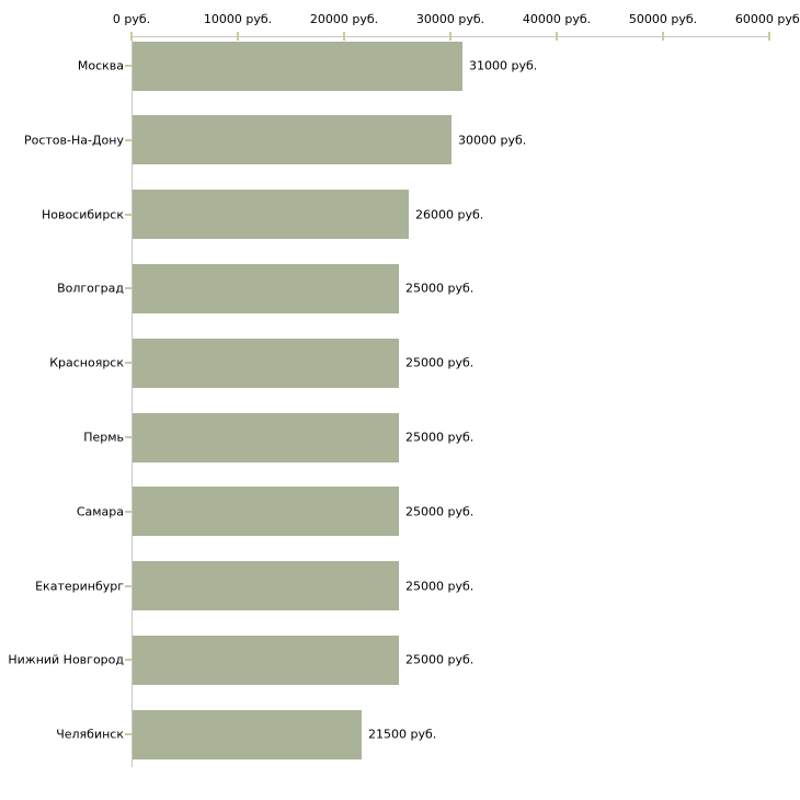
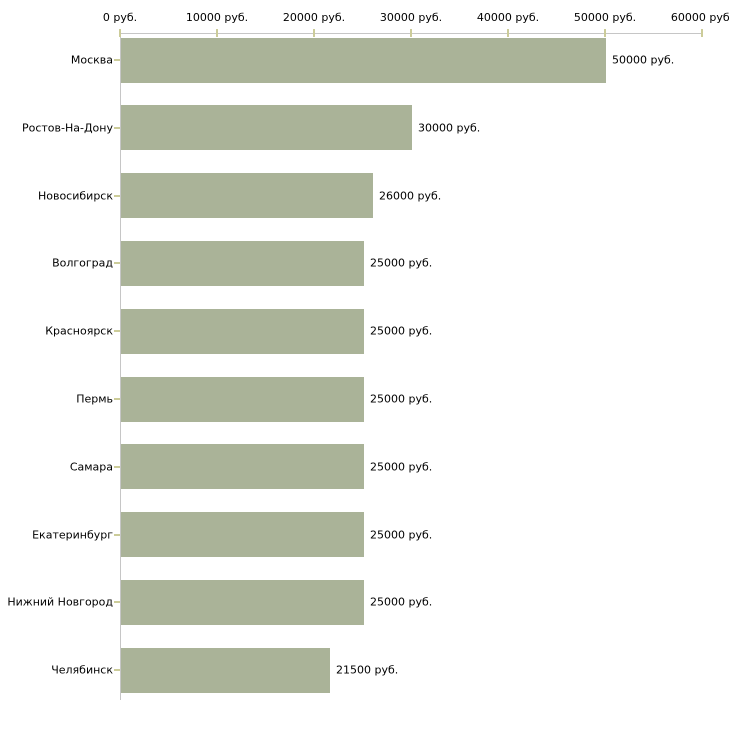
Москва: 31000 -> 50000
